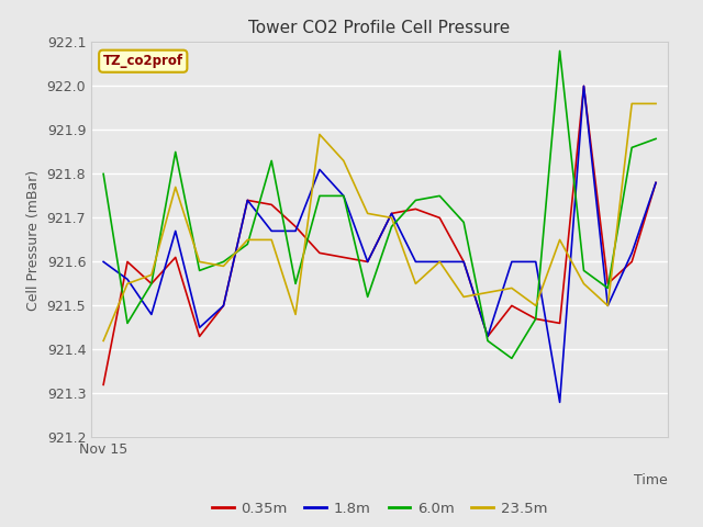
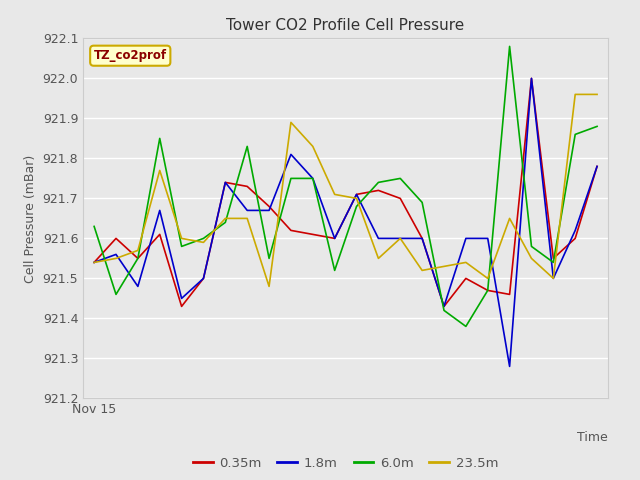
0.35m/Nov 15: 921.32 -> 921.54
1.8m/Nov 15: 921.60 -> 921.54
6.0m/Nov 15: 921.80 -> 921.63
23.5m/Nov 15: 921.42 -> 921.54
